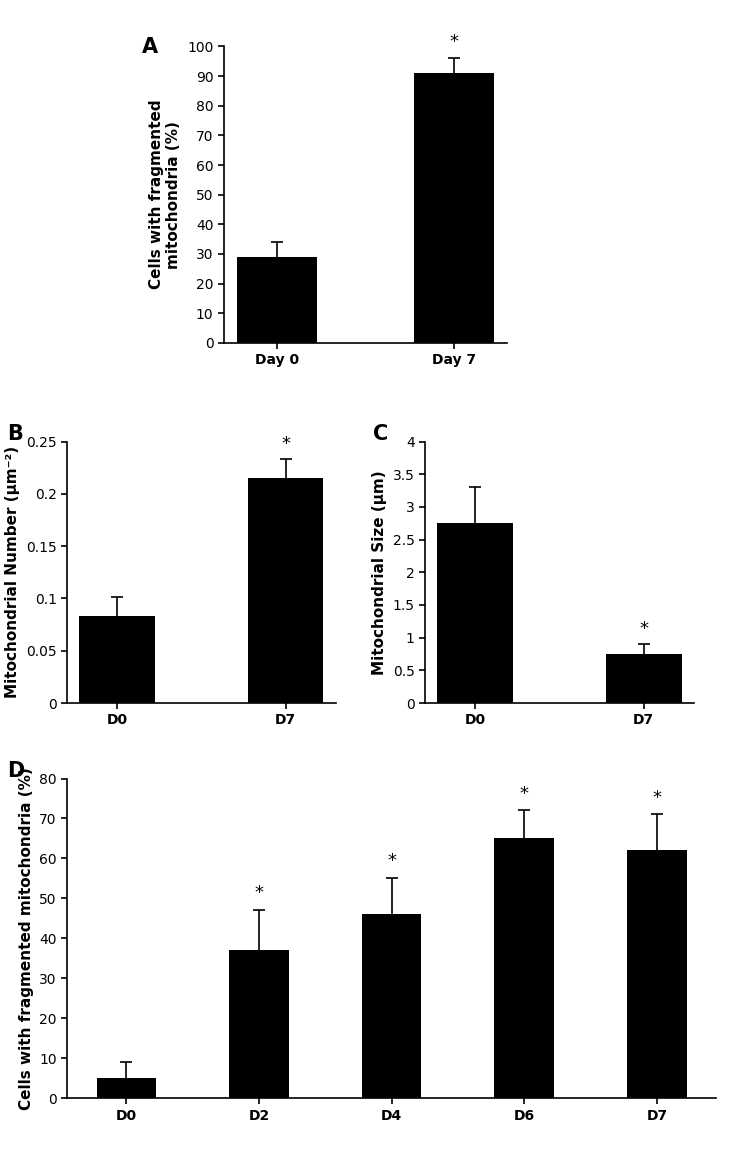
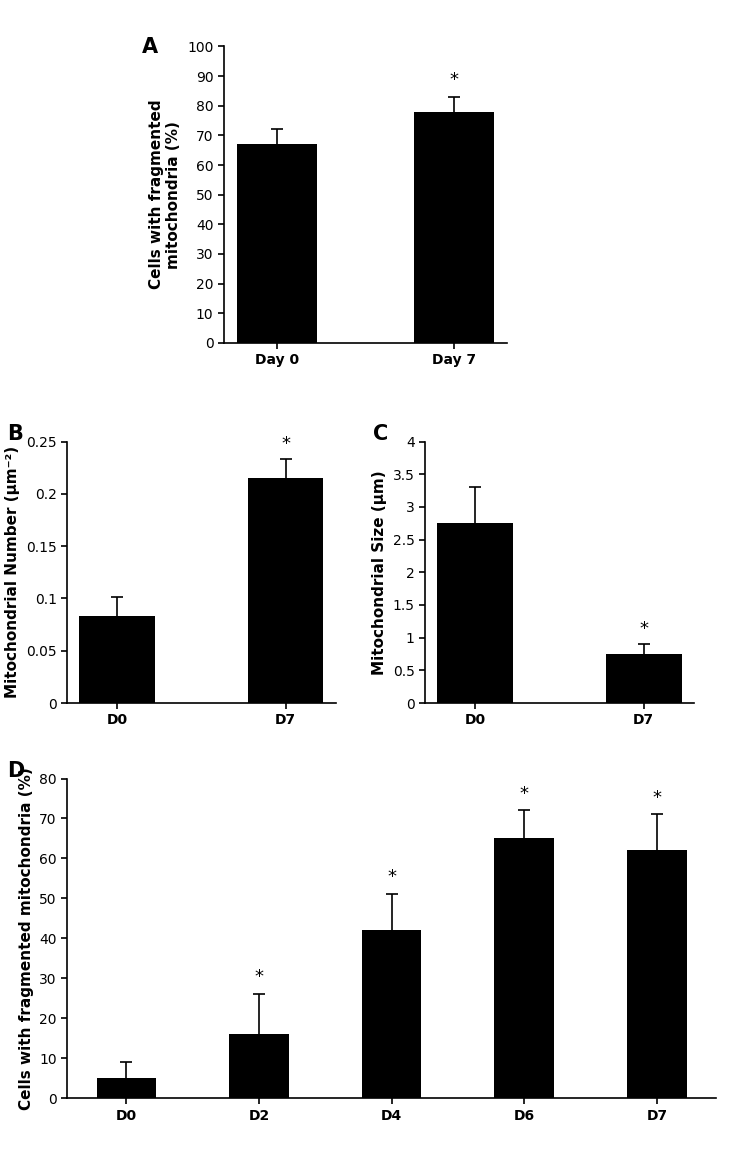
Day 0: 29 -> 67
Day 7: 91 -> 78
D2: 37 -> 16
D4: 46 -> 42
